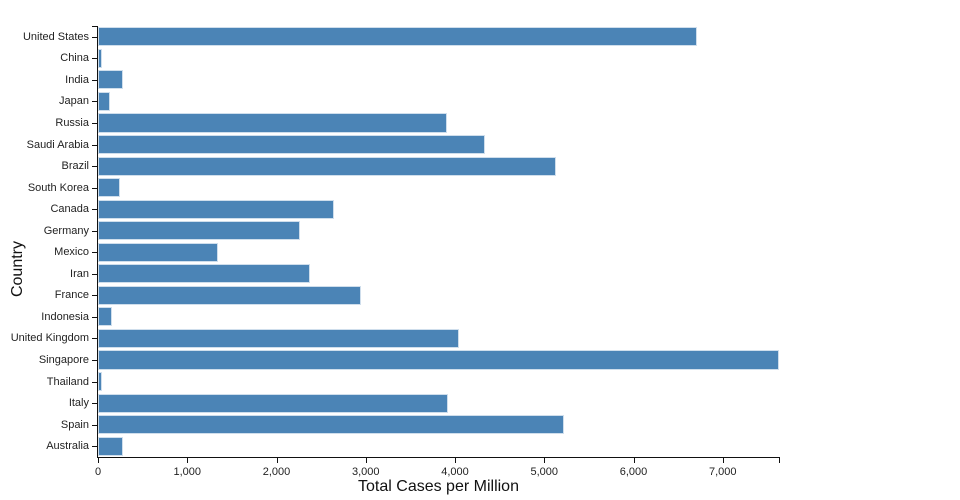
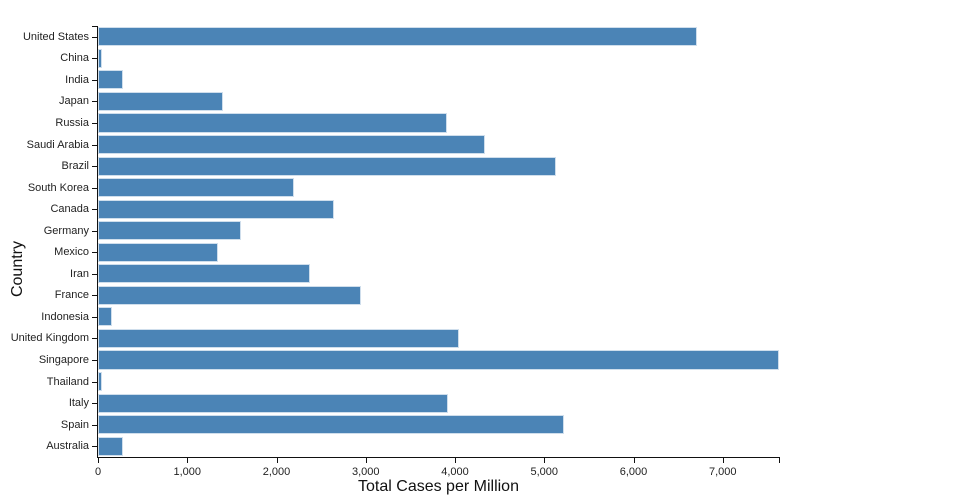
Japan: 100 -> 1400
South Korea: 200 -> 2200
Germany: 2300 -> 1600
